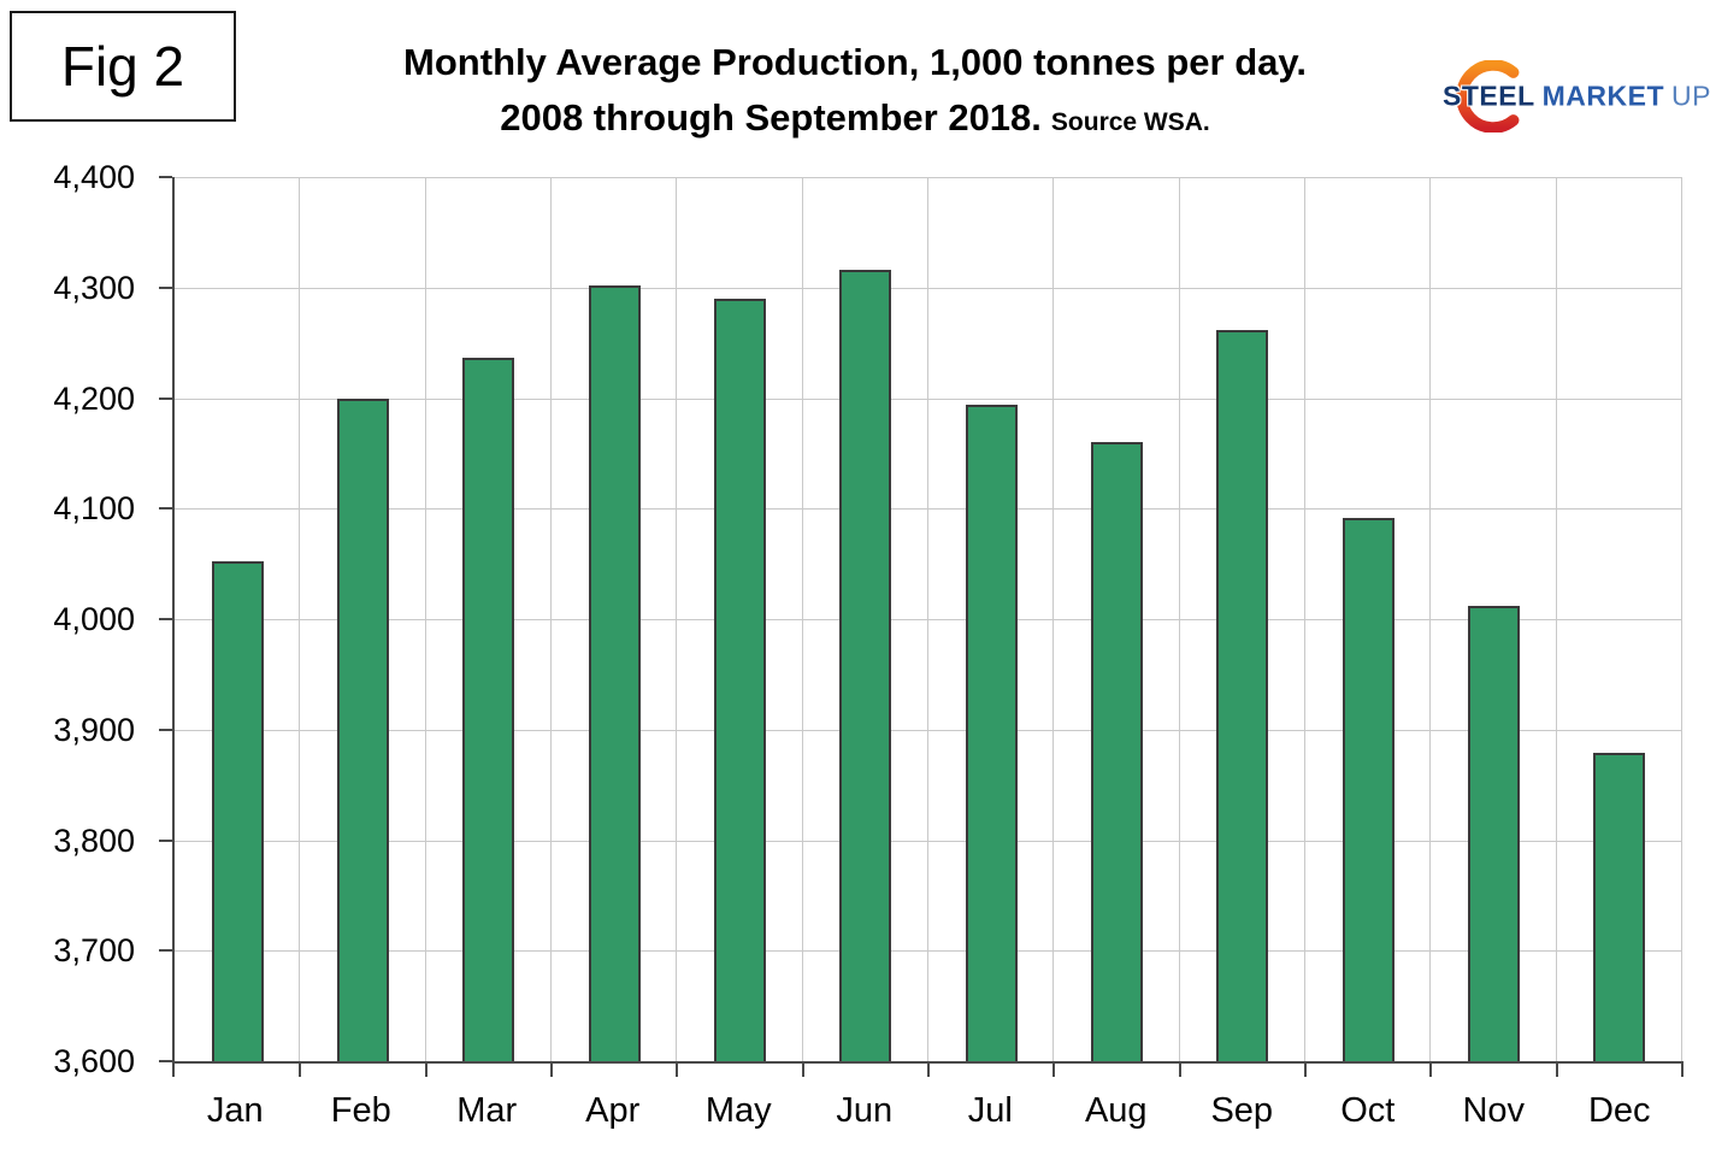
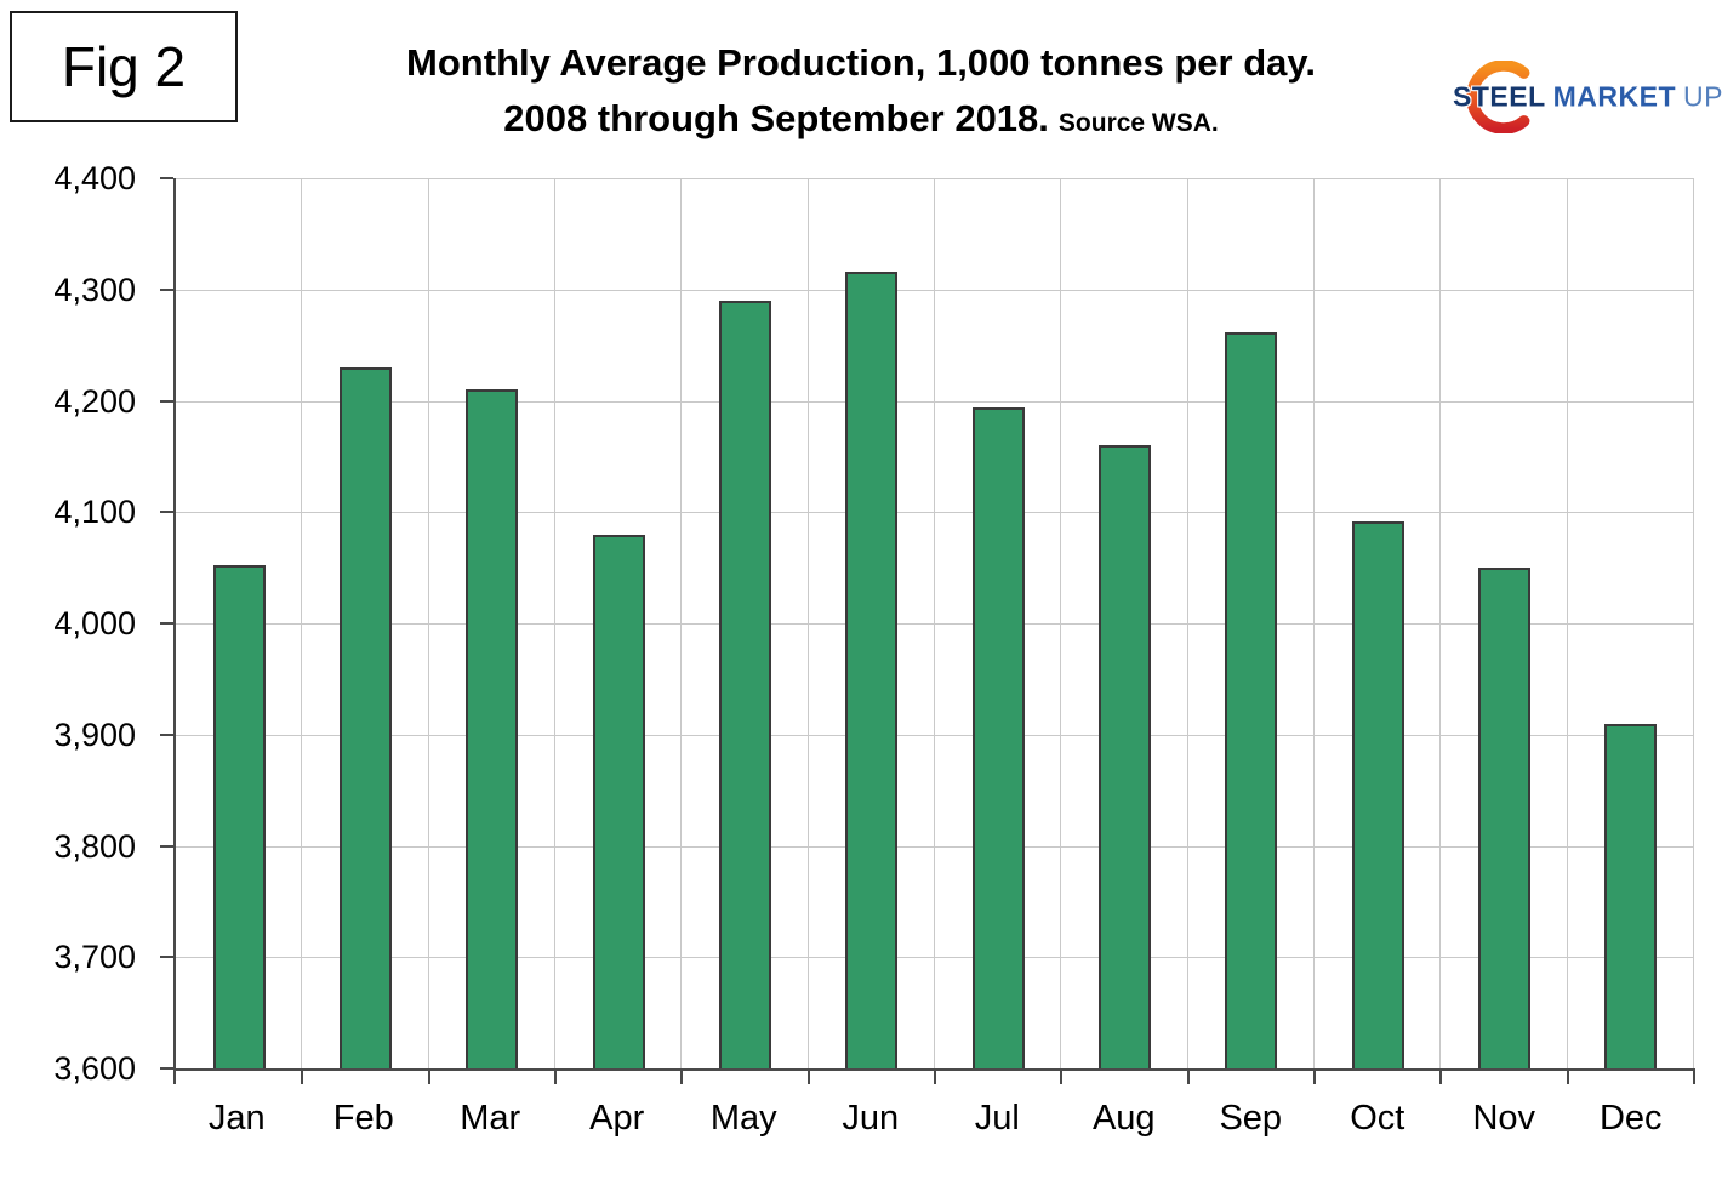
Feb: 4200 -> 4230
Mar: 4240 -> 4210
Apr: 4300 -> 4080
Nov: 4010 -> 4050
Dec: 3880 -> 3910
